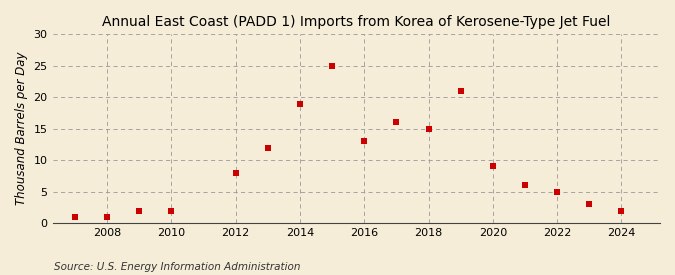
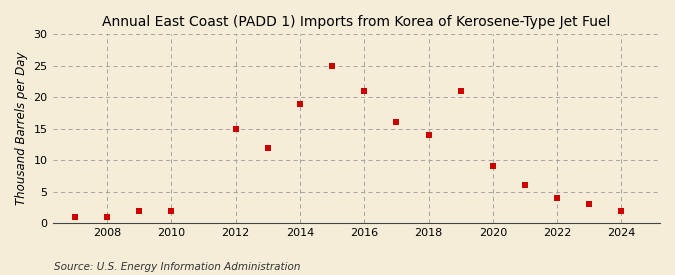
2012: 8 -> 15
2016: 13 -> 21
2018: 15 -> 14
2022: 5 -> 4
